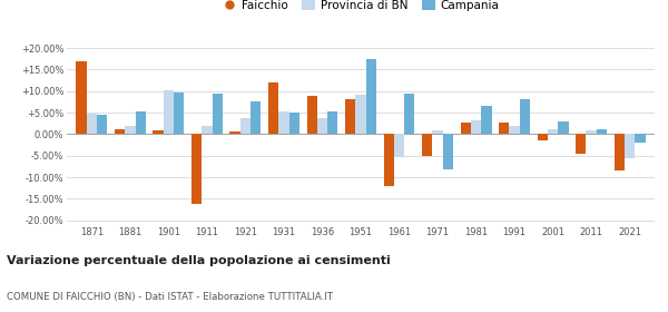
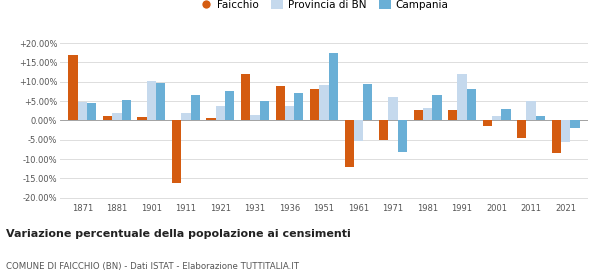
Campania/1911: 9.4% -> 6.5%
Provincia di BN/1931: 5.2% -> 1.5%
Campania/1936: 5.2% -> 7.0%
Provincia di BN/1971: 1.0% -> 6.0%
Provincia di BN/1991: 2.0% -> 12.0%
Provincia di BN/2011: 0.8% -> 5.0%
